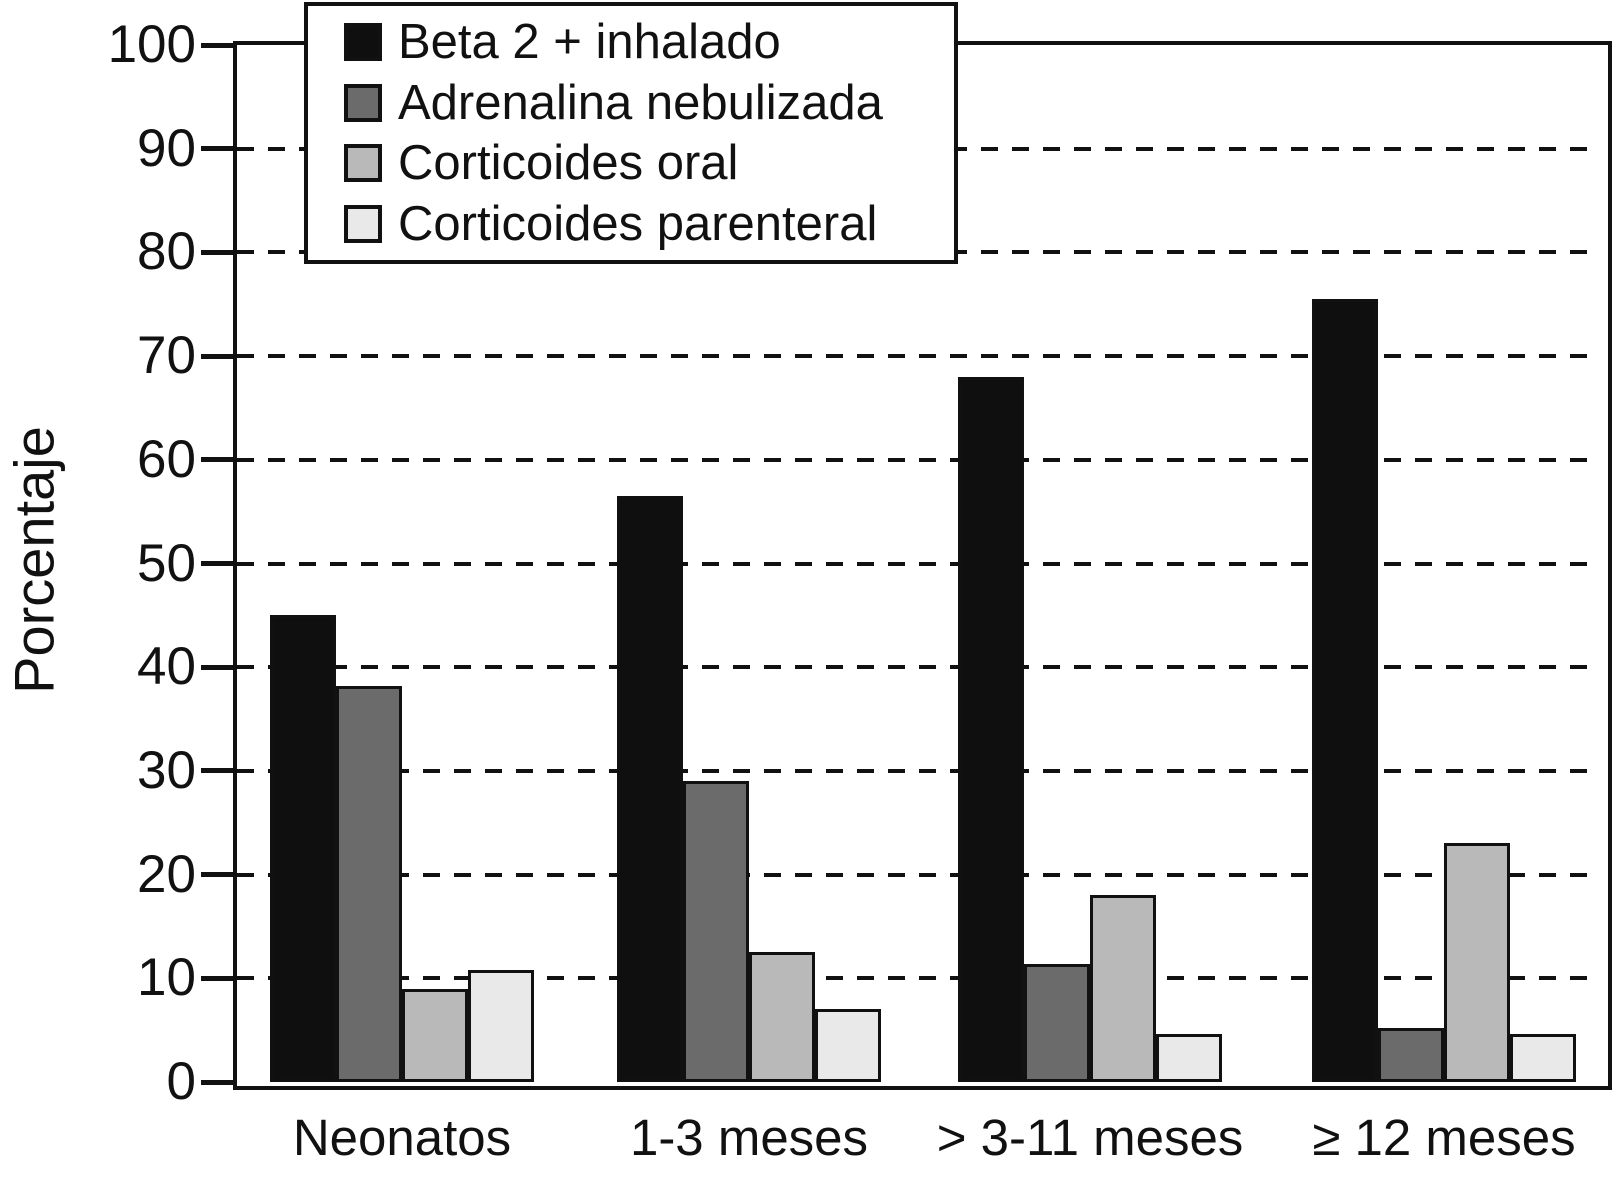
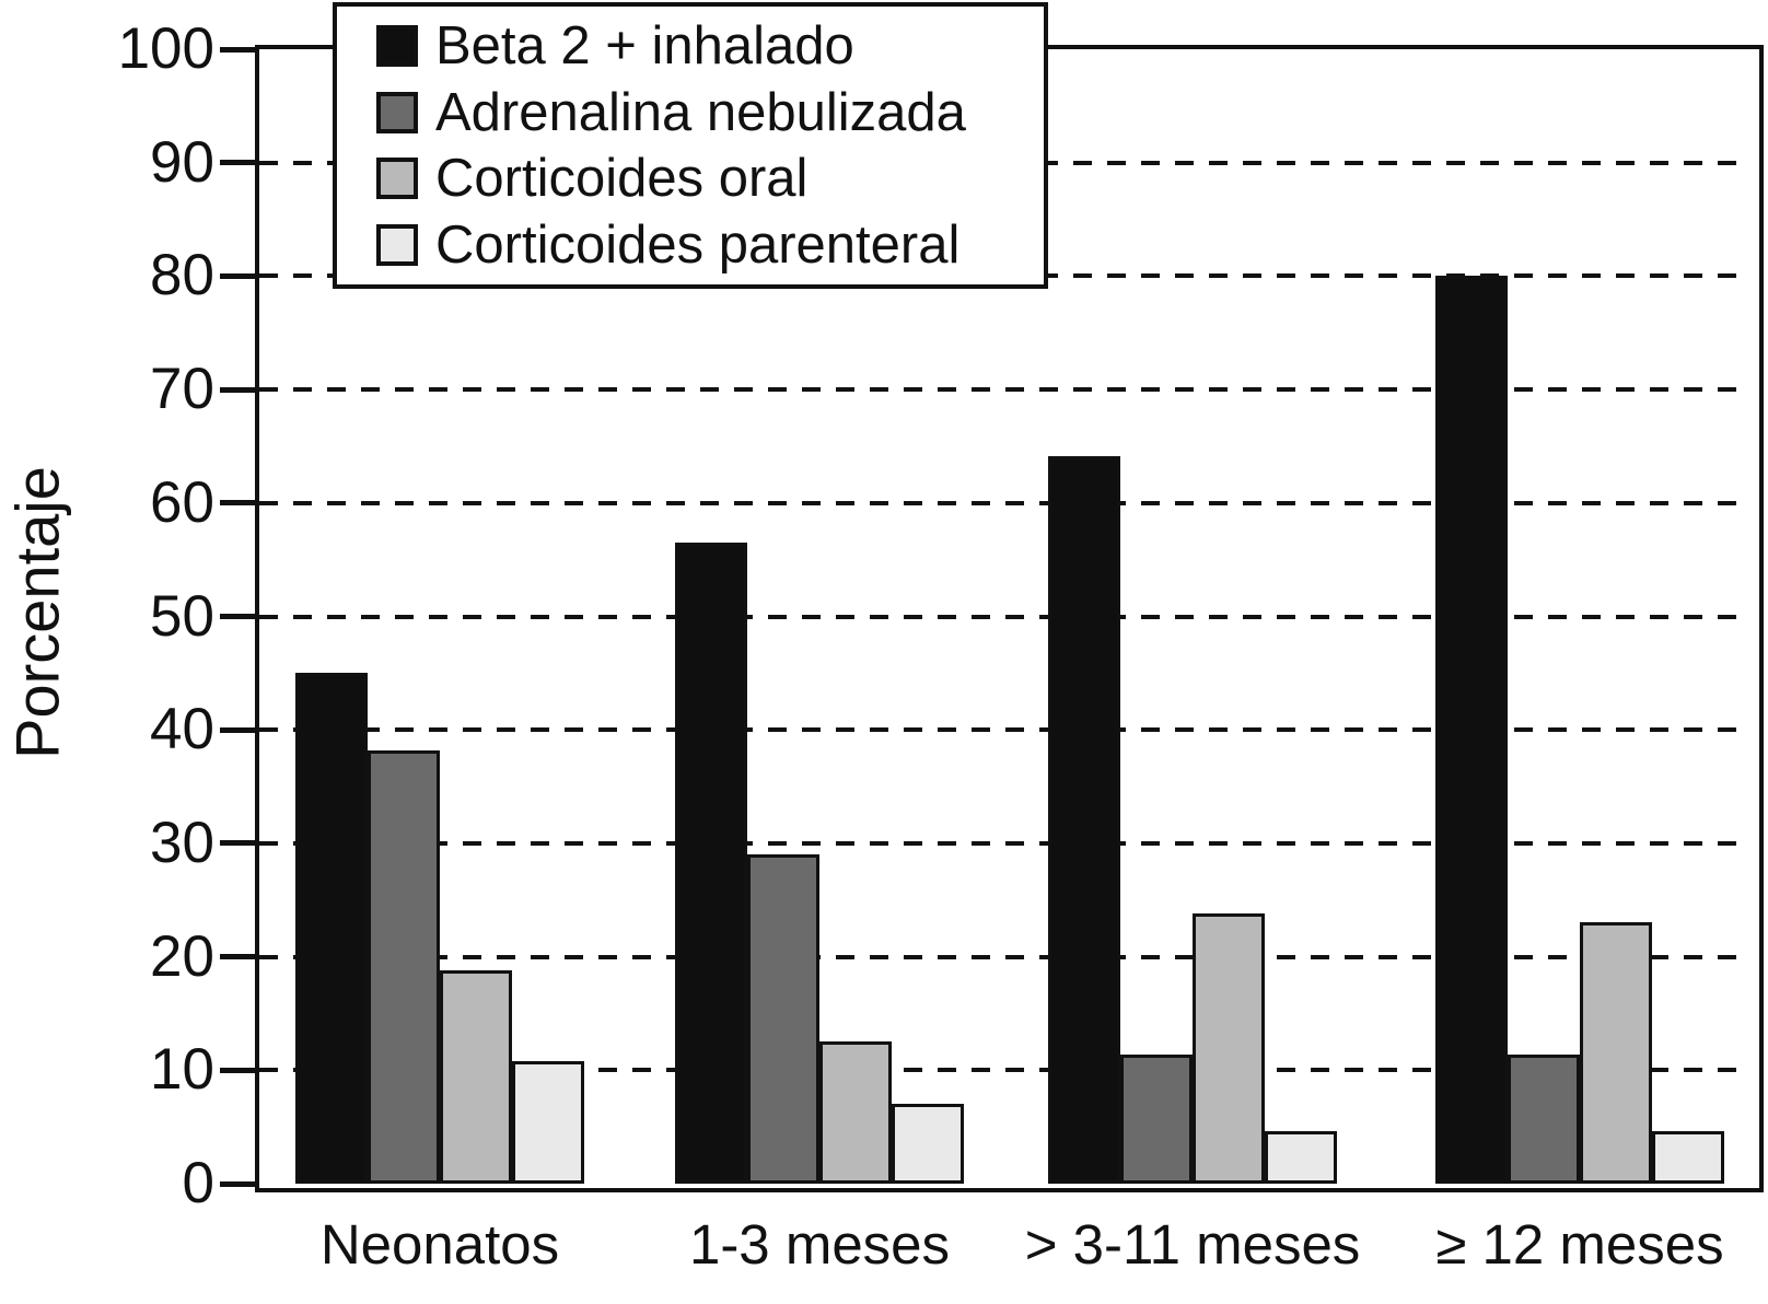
Corticoides oral/Neonatos: 9.0 -> 18.8
Beta 2 + inhalado/> 3-11 meses: 68.0 -> 64.1
Corticoides oral/> 3-11 meses: 18.0 -> 23.8
Beta 2 + inhalado/≥ 12 meses: 75.5 -> 80.0
Adrenalina nebulizada/≥ 12 meses: 5.2 -> 11.4
